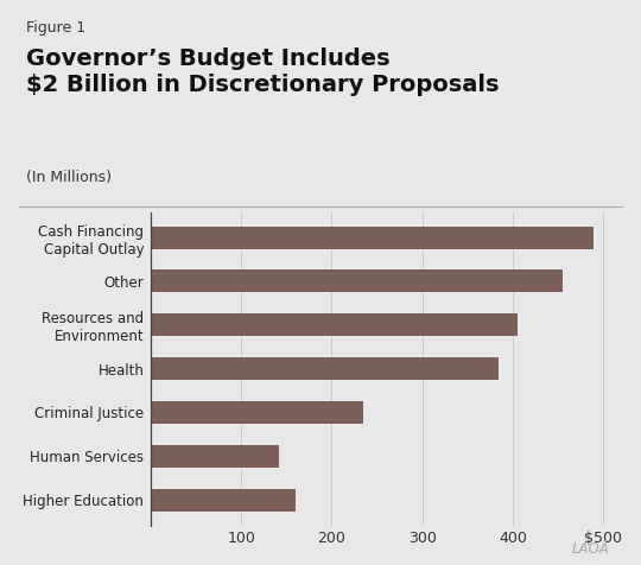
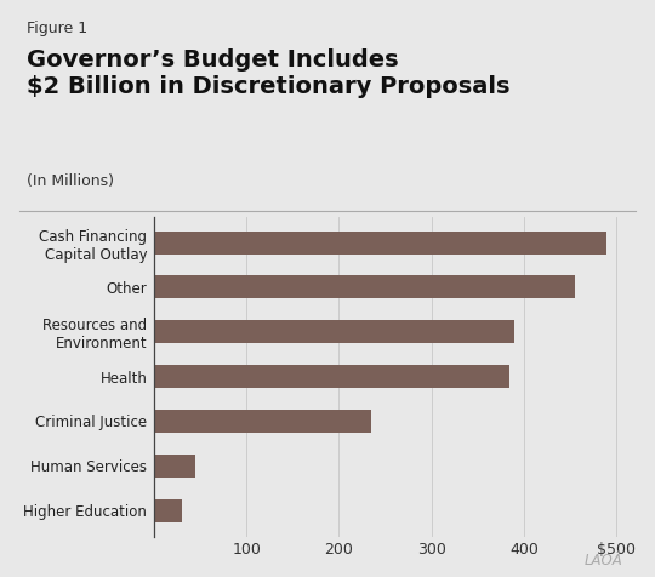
Resources and Environment: 406 -> 390
Human Services: 142 -> 45
Higher Education: 160 -> 30
